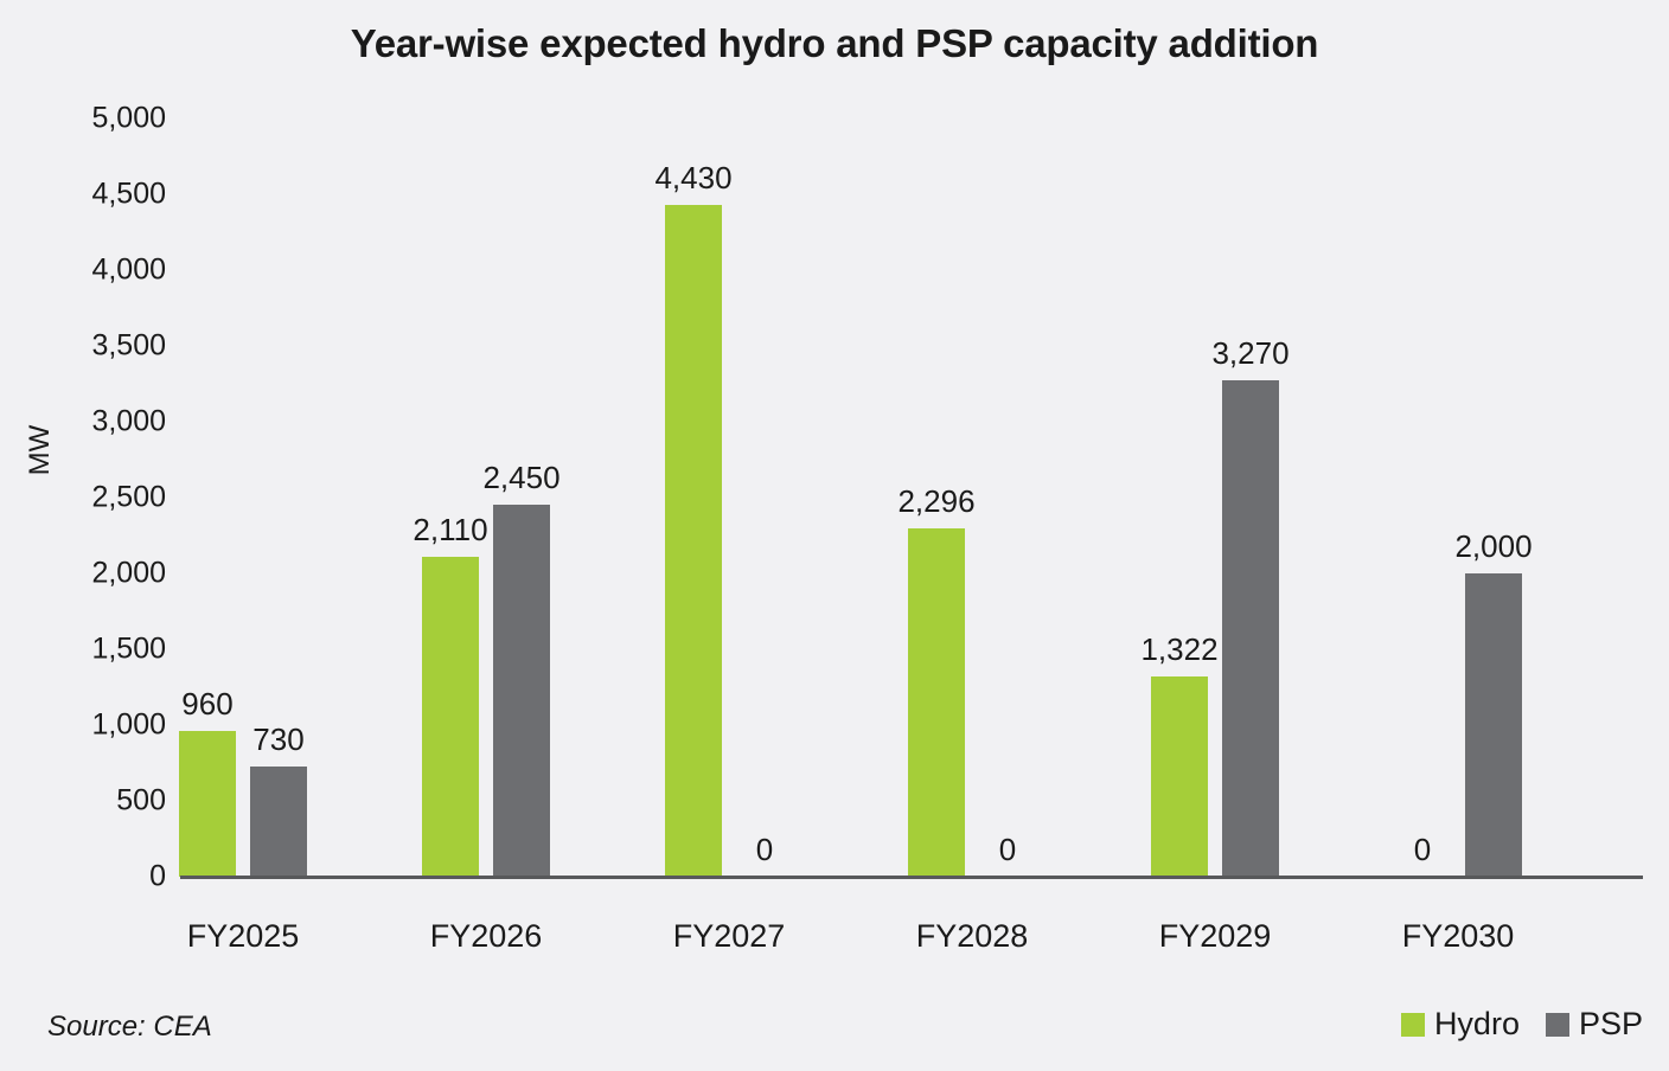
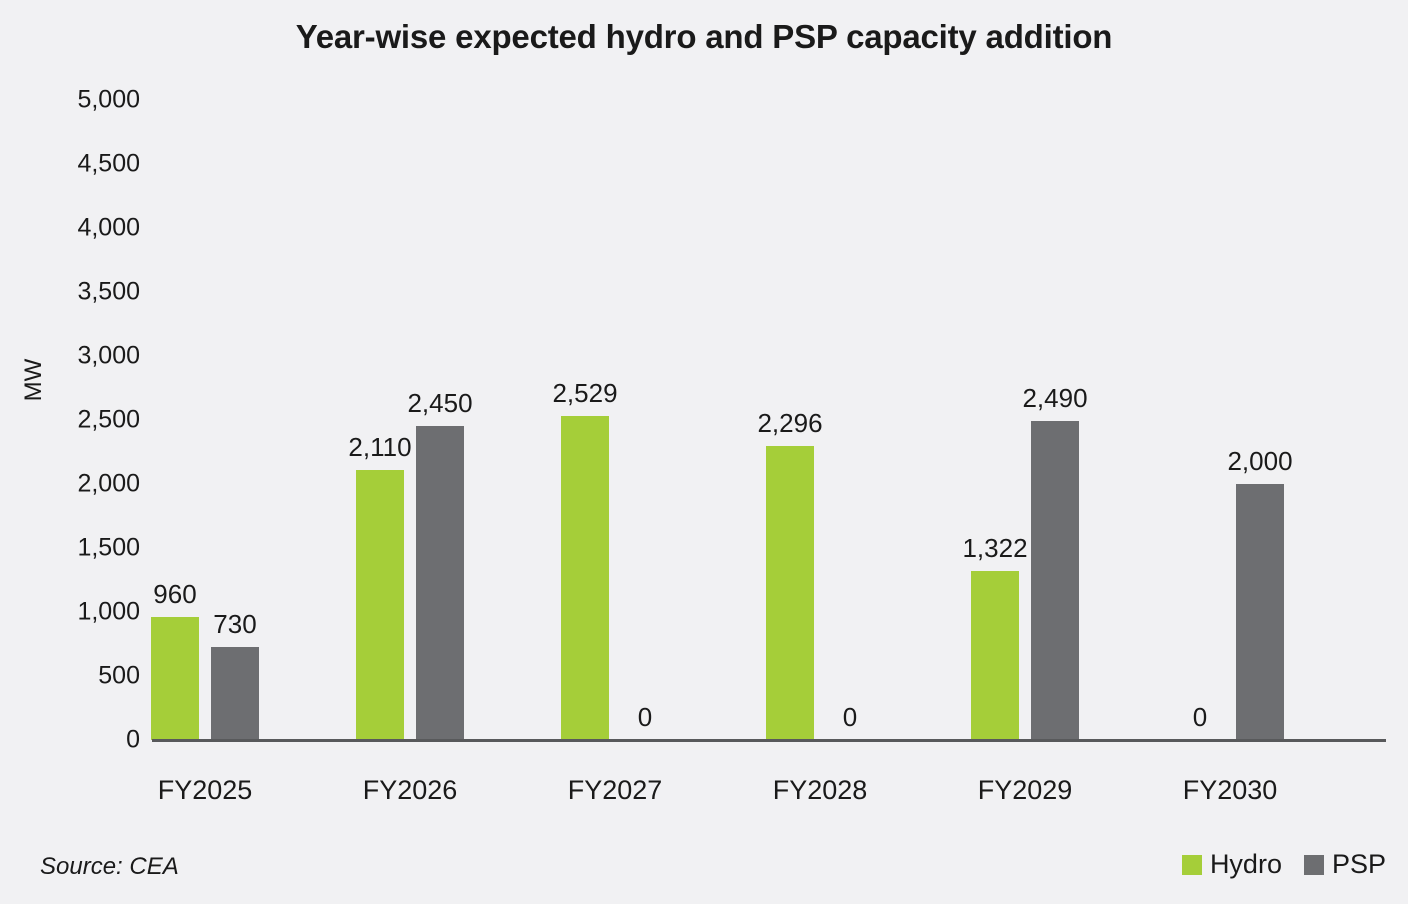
Hydro/FY2027: 4,430 -> 2,529
PSP/FY2029: 3,270 -> 2,490
